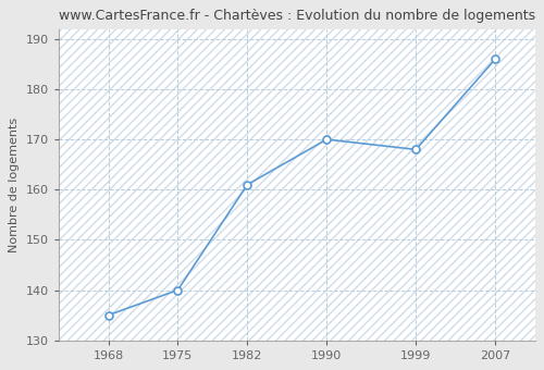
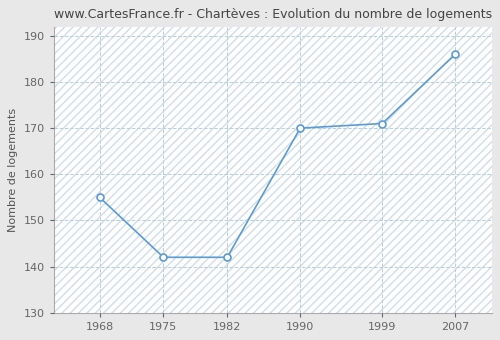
1968: 135 -> 155
1975: 140 -> 142
1982: 161 -> 142
1999: 168 -> 171
